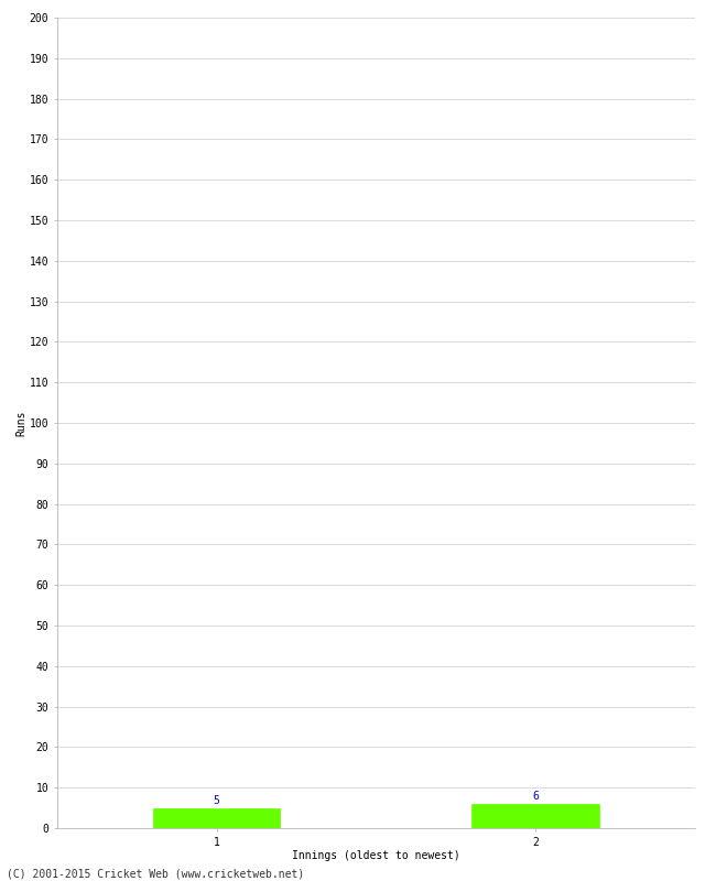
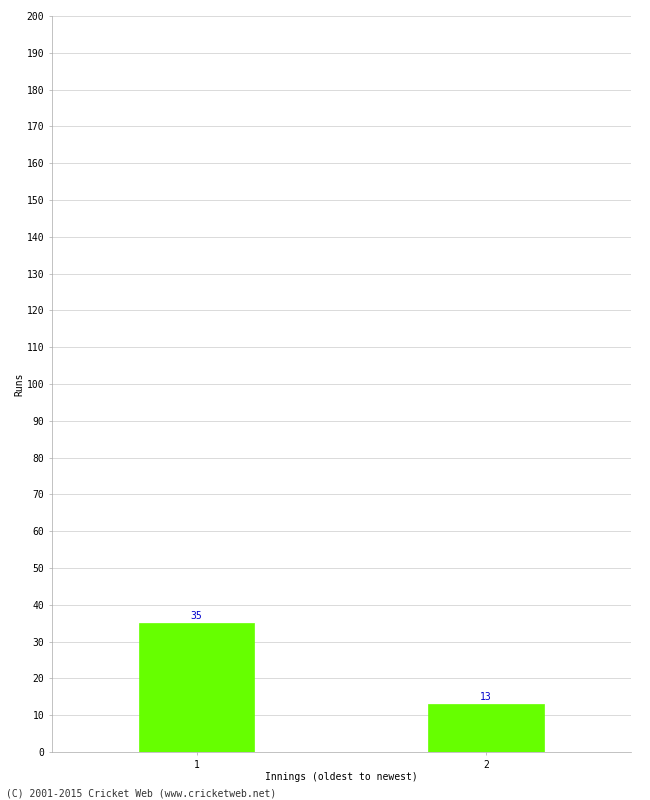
1: 5 -> 35
2: 6 -> 13
